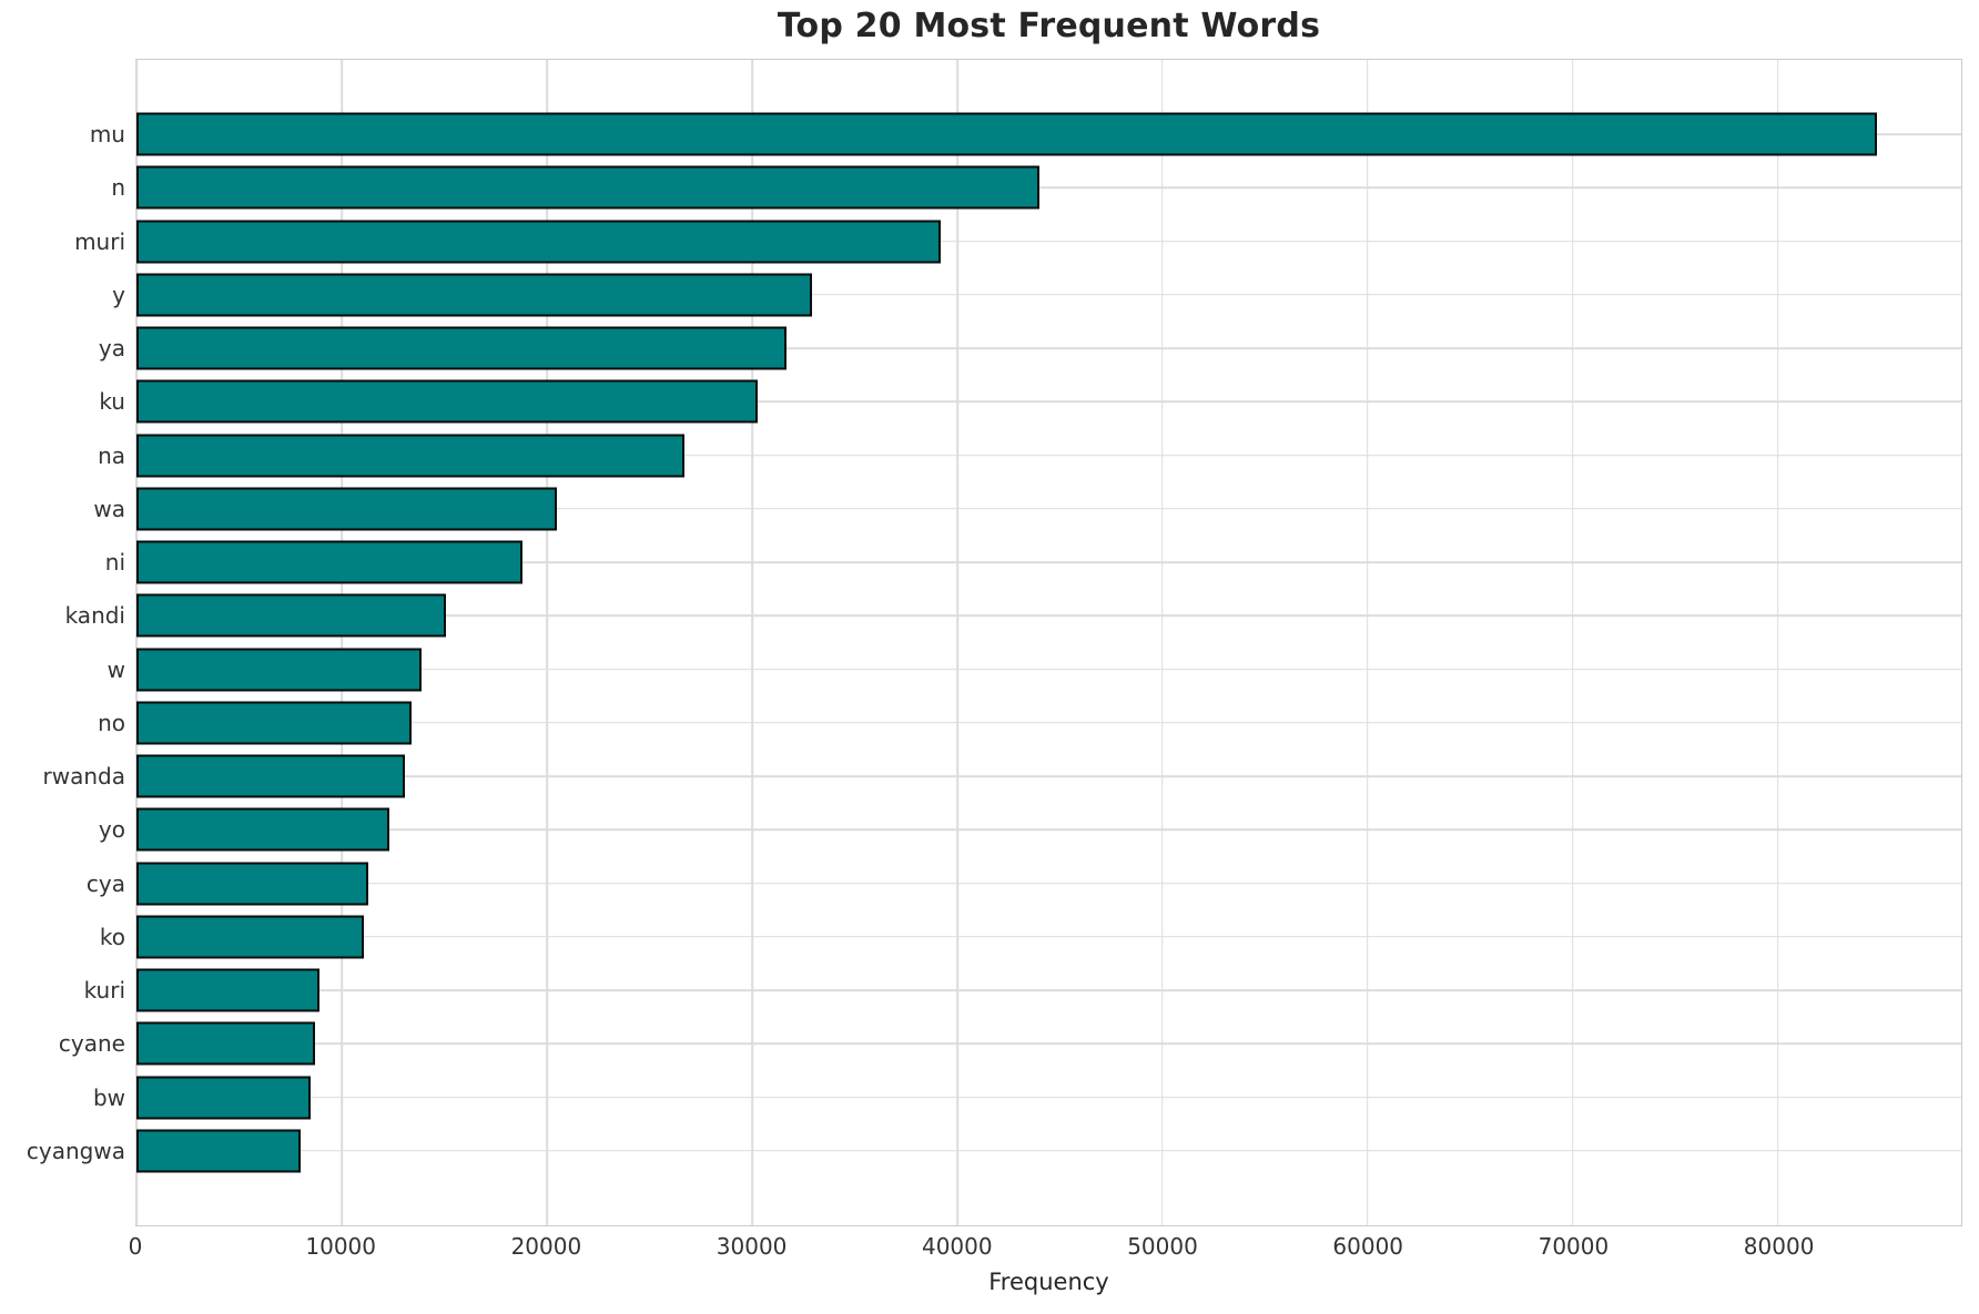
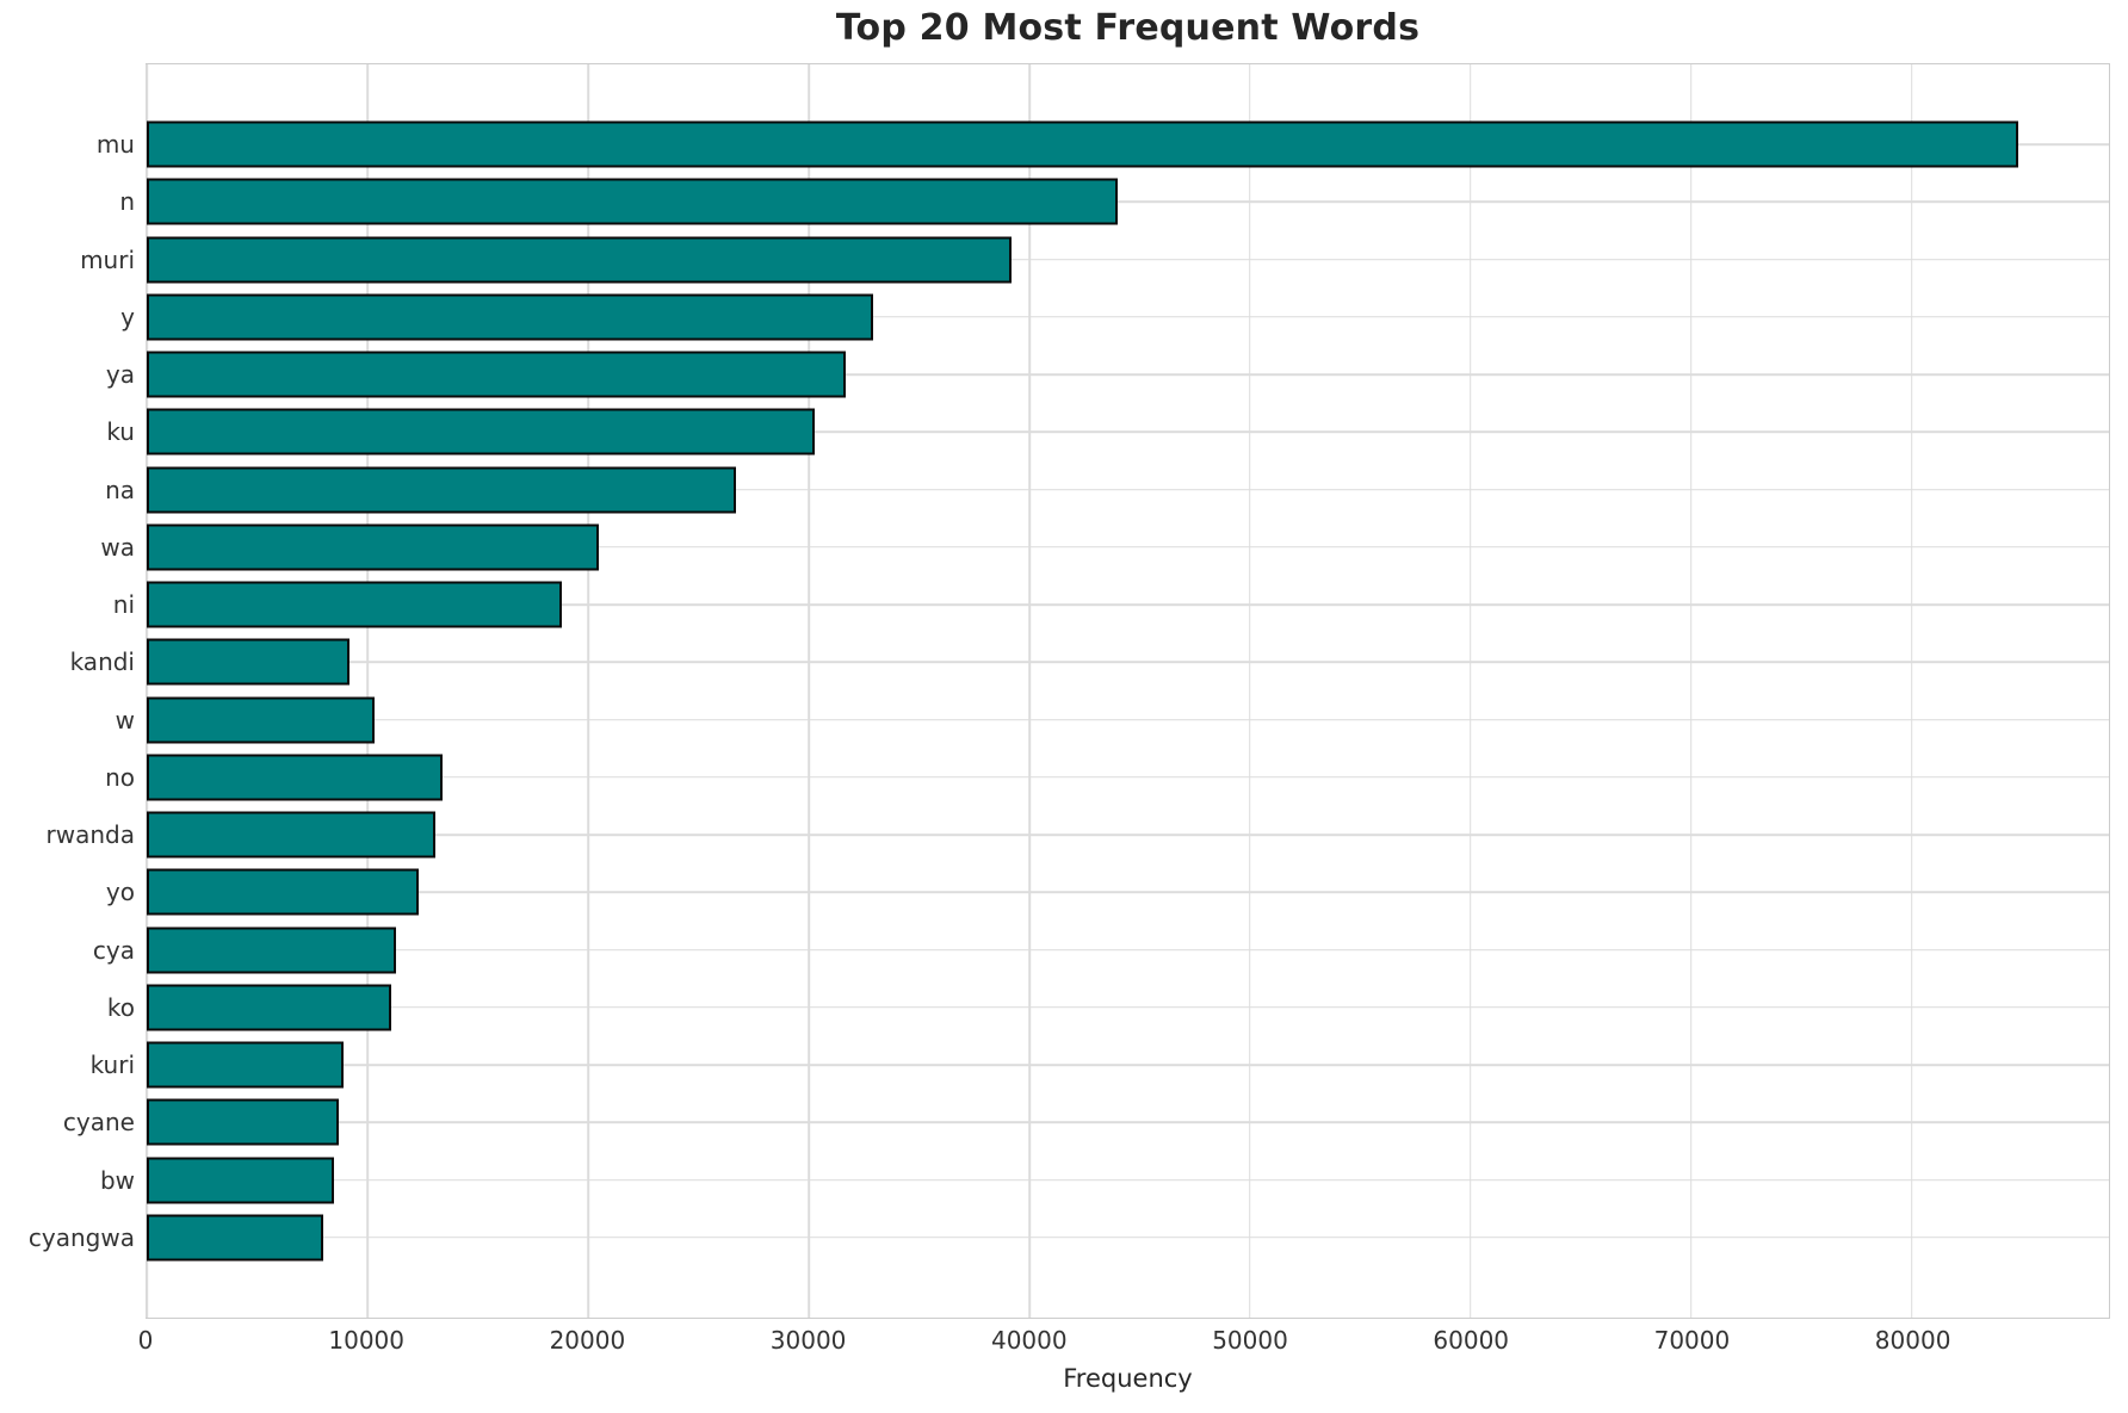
kandi: 15100 -> 9200
w: 13900 -> 10300
